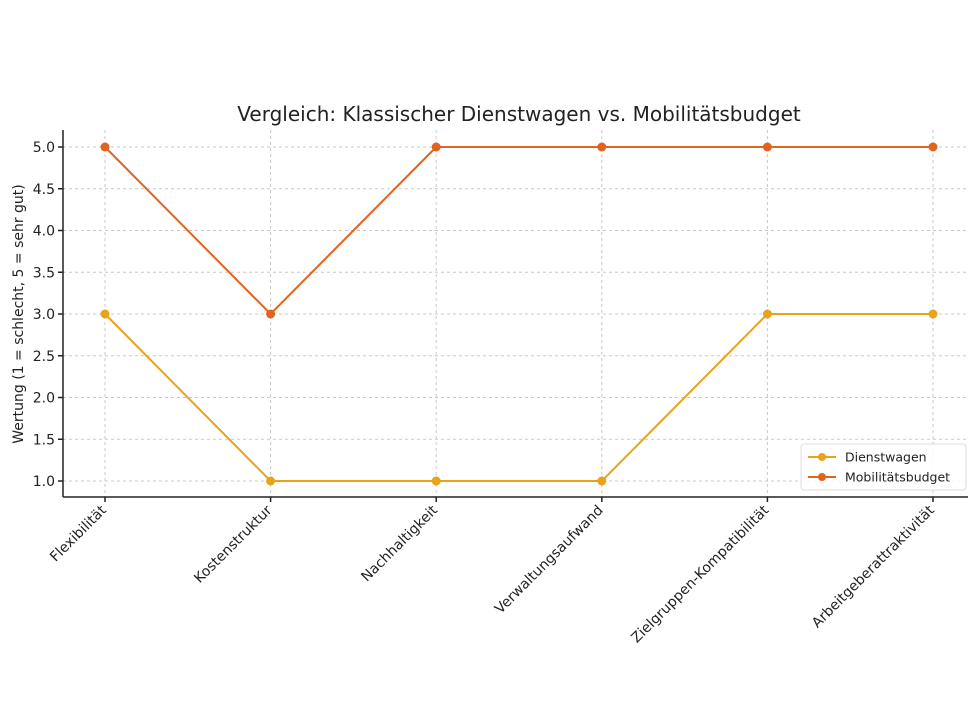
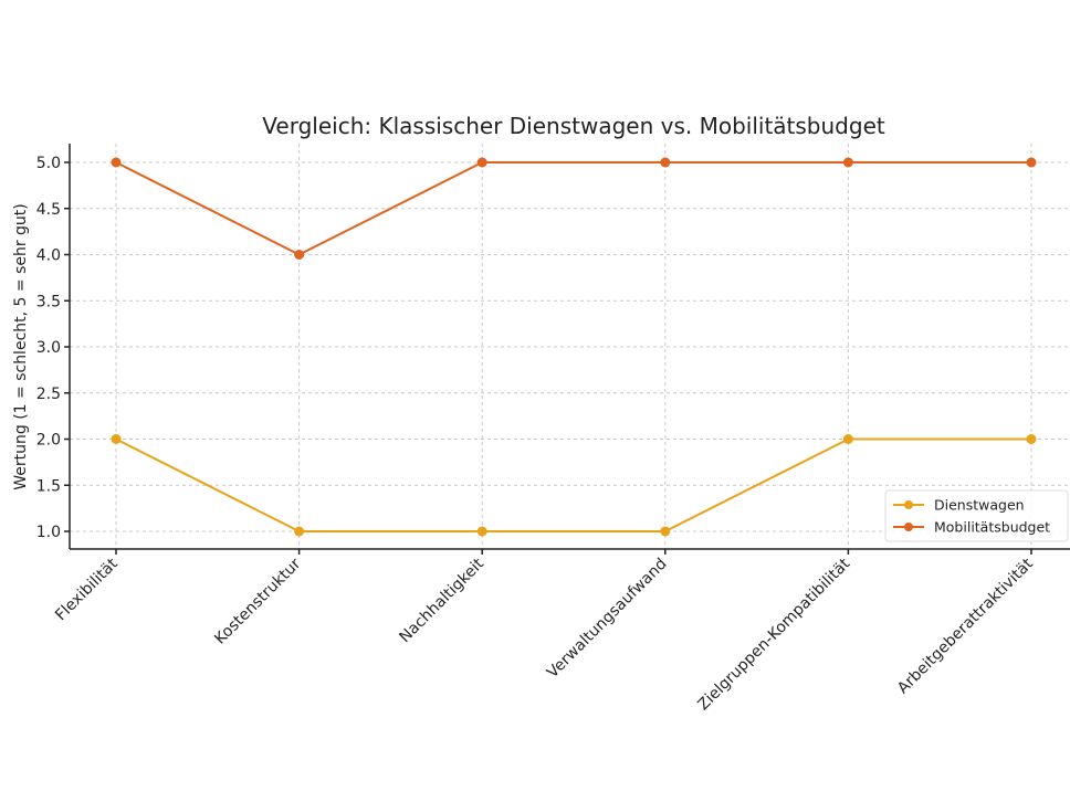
Dienstwagen/Flexibilität: 3 -> 2
Mobilitätsbudget/Kostenstruktur: 3 -> 4
Dienstwagen/Zielgruppen-Kompatibilität: 3 -> 2
Dienstwagen/Arbeitgeberattraktivität: 3 -> 2
